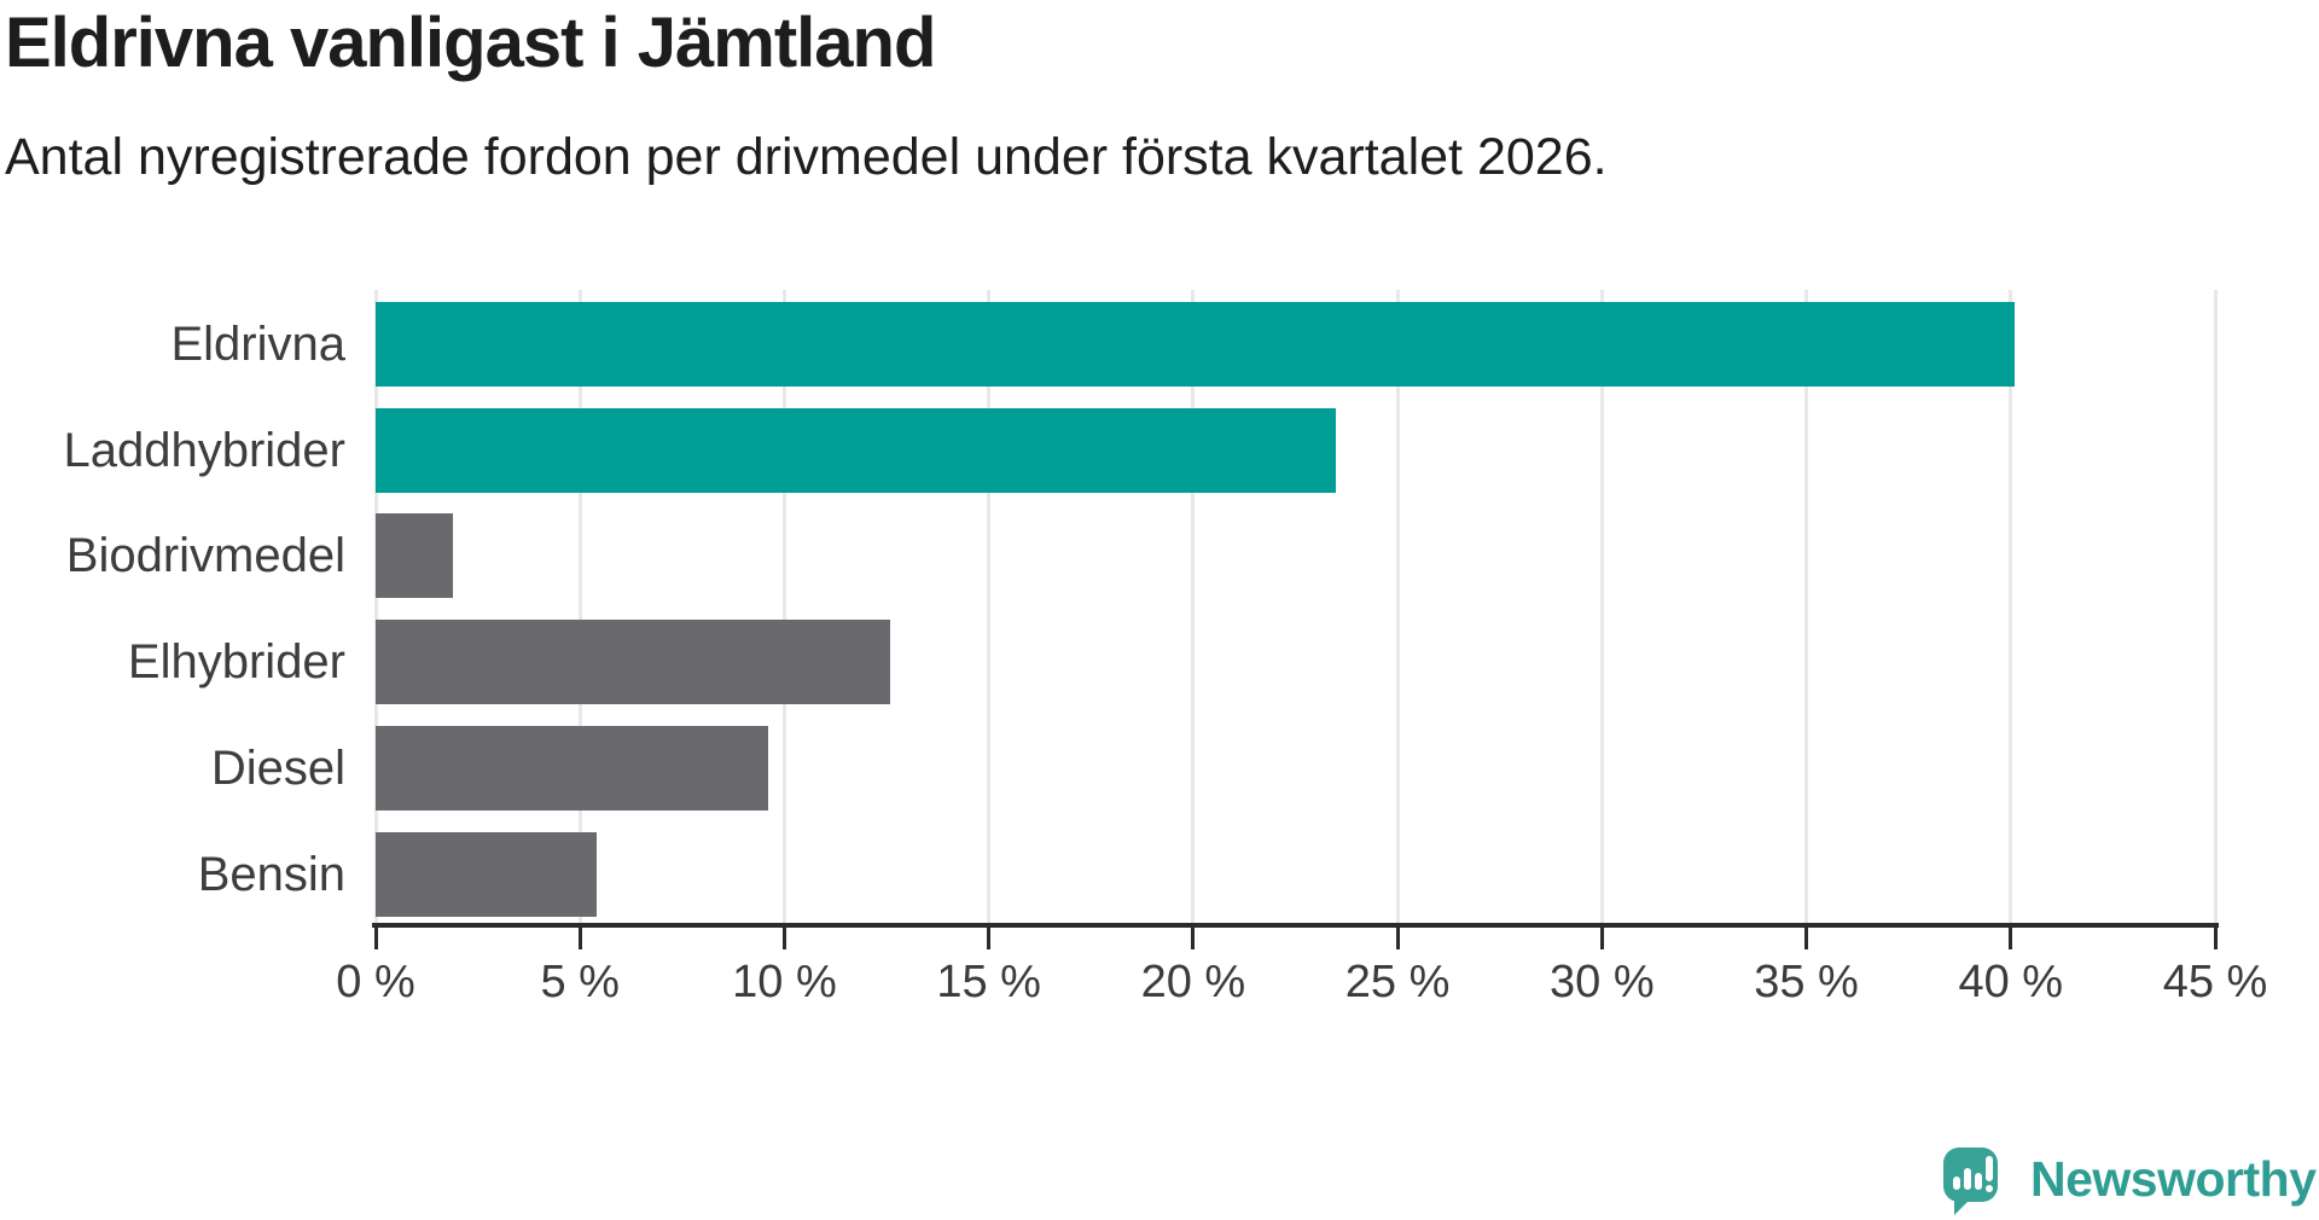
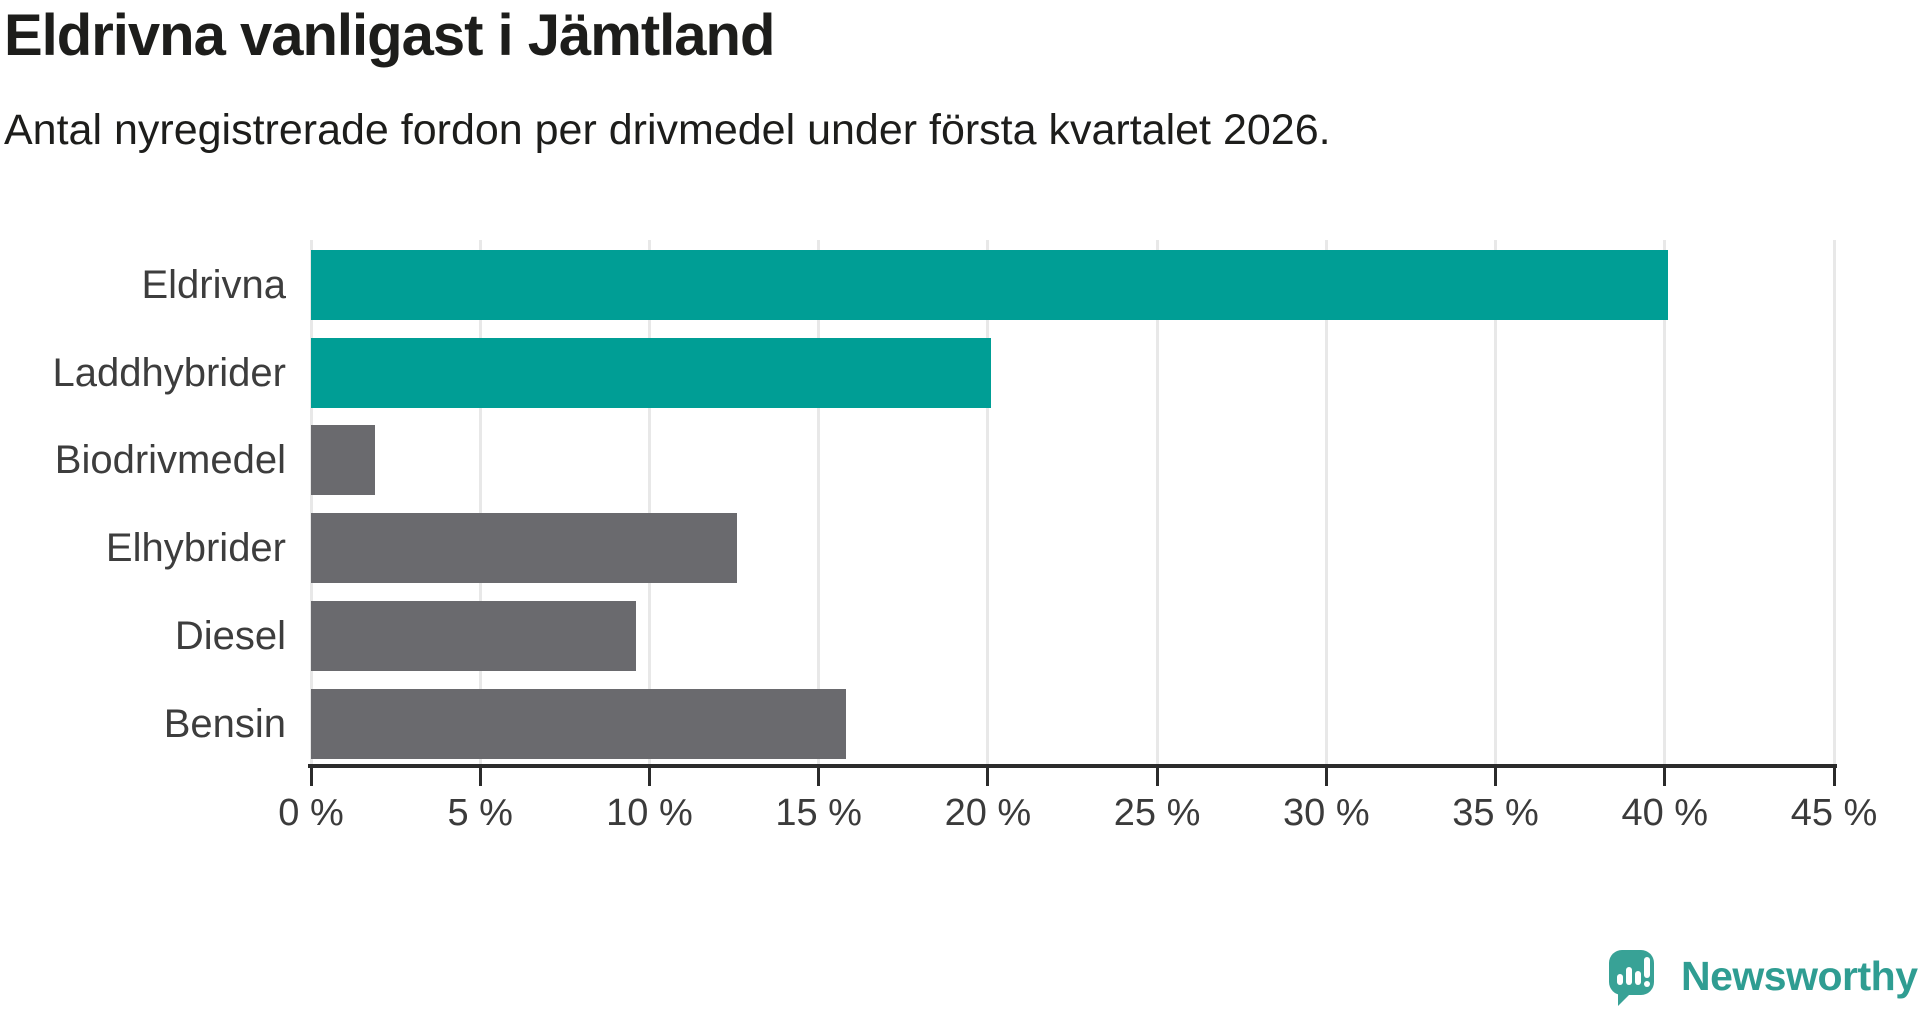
Laddhybrider: 23.5% -> 20.1%
Bensin: 5.4% -> 15.8%
